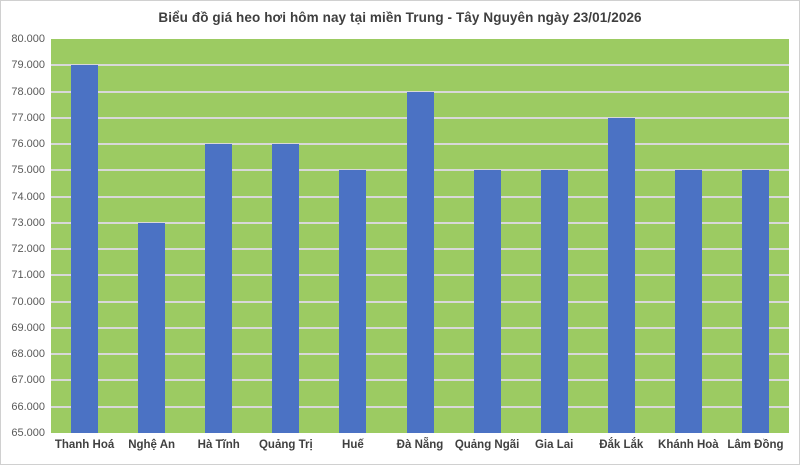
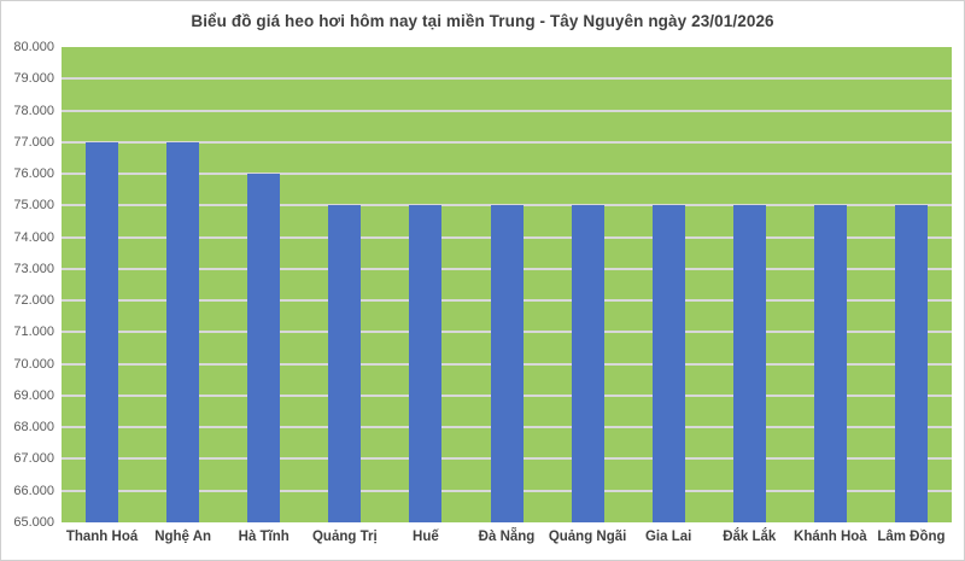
Thanh Hoá: 79000 -> 77000
Nghệ An: 73000 -> 77000
Quảng Trị: 76000 -> 75000
Đà Nẵng: 78000 -> 75000
Đắk Lắk: 77000 -> 75000
